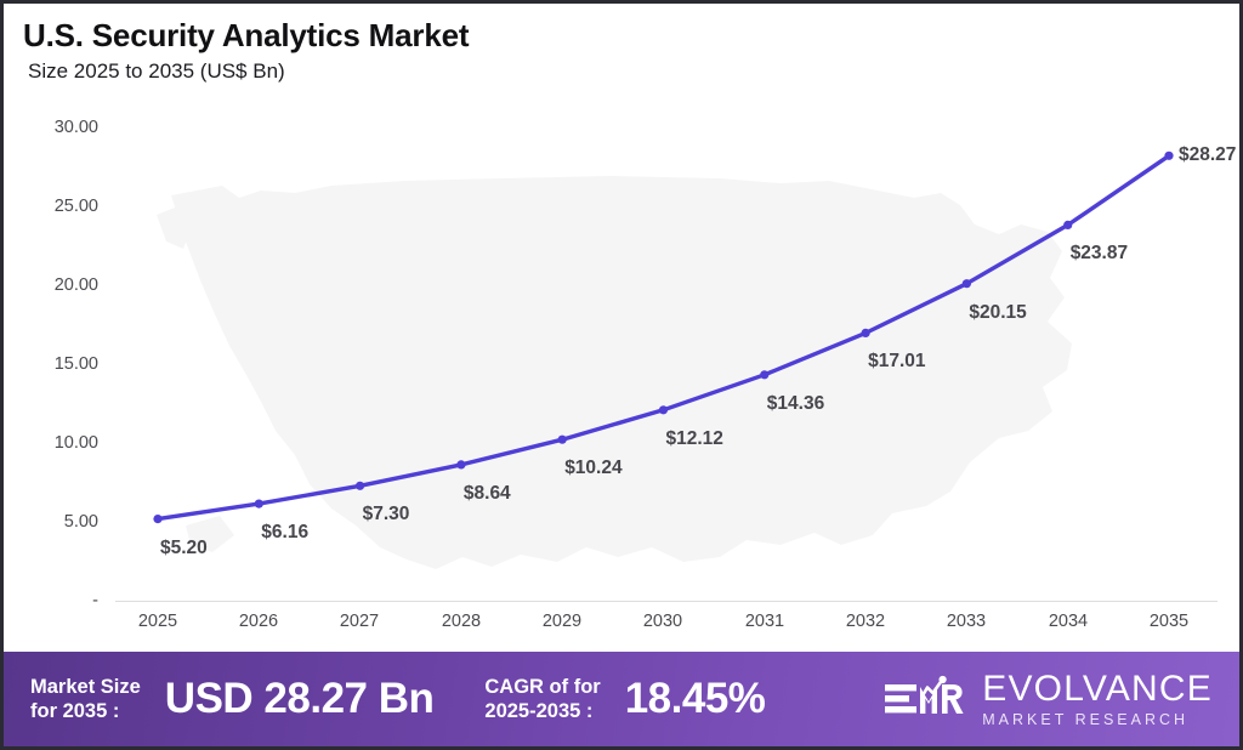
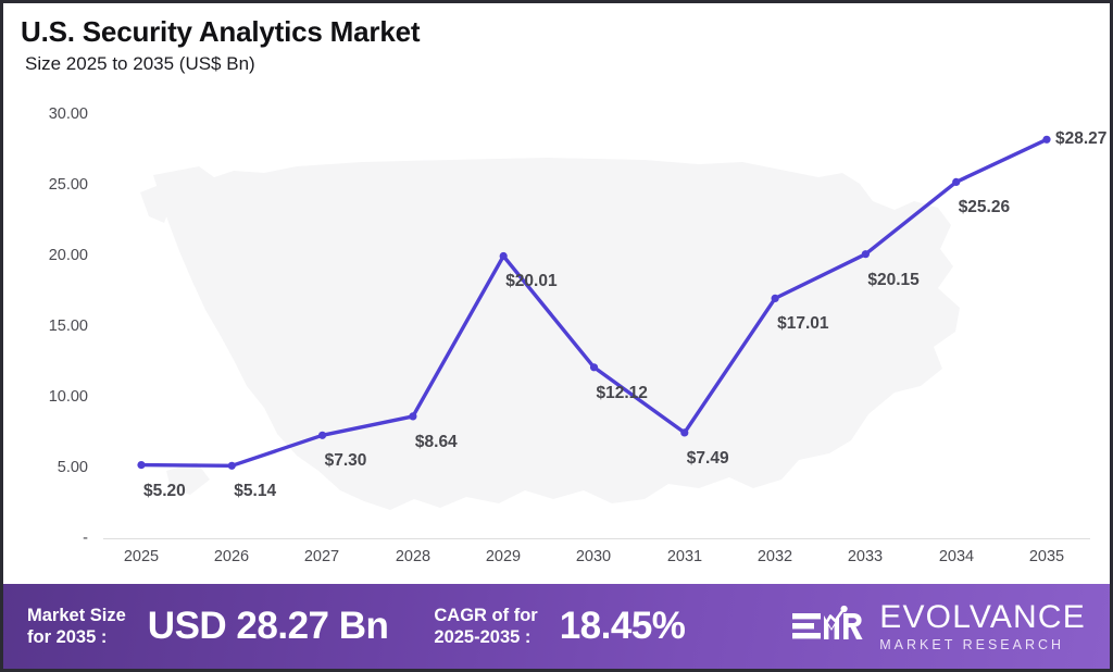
2026: $6.16 -> $5.14
2029: $10.24 -> $20.01
2031: $14.36 -> $7.49
2034: $23.87 -> $25.26
